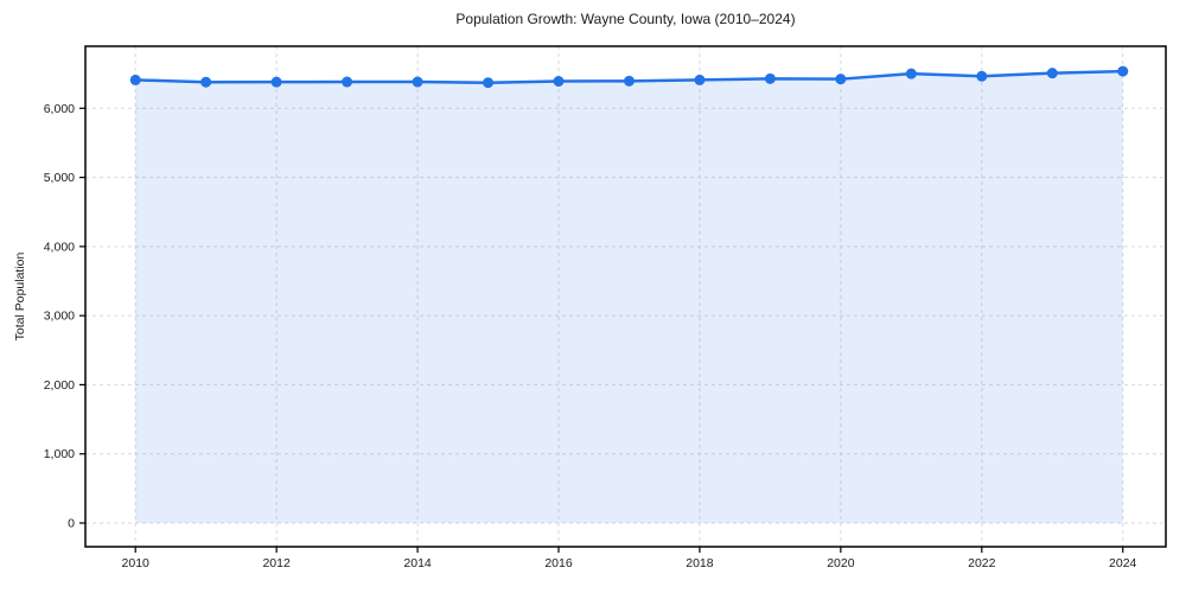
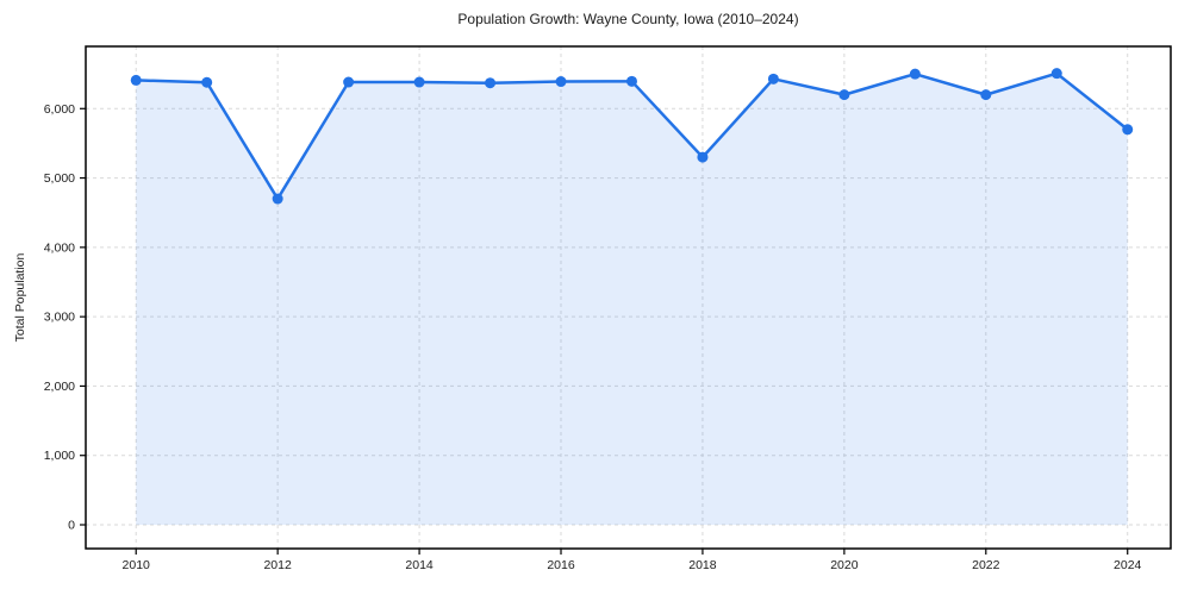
2012: 6400 -> 4700
2018: 6400 -> 5300
2020: 6400 -> 6200
2022: 6500 -> 6200
2024: 6500 -> 5700
